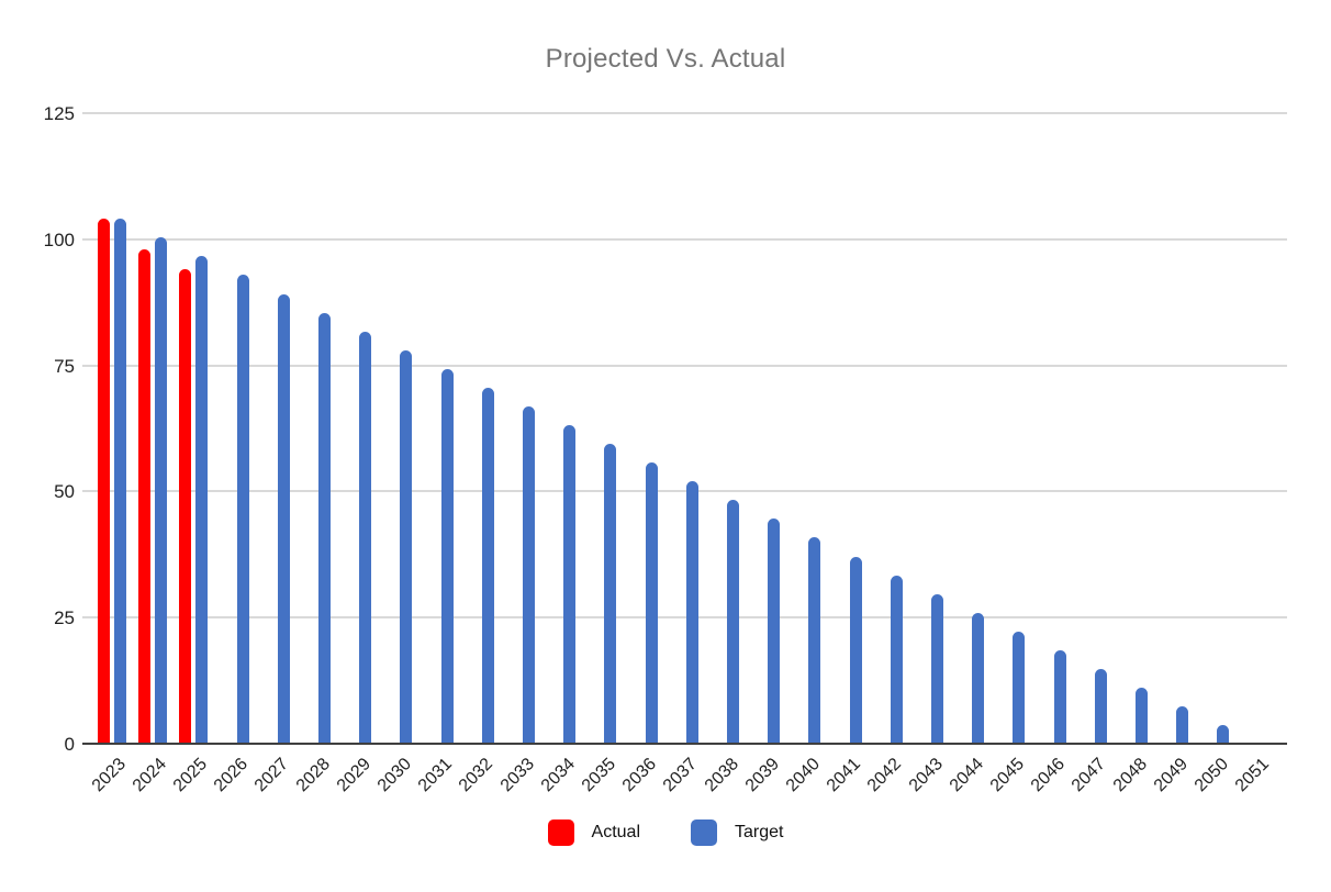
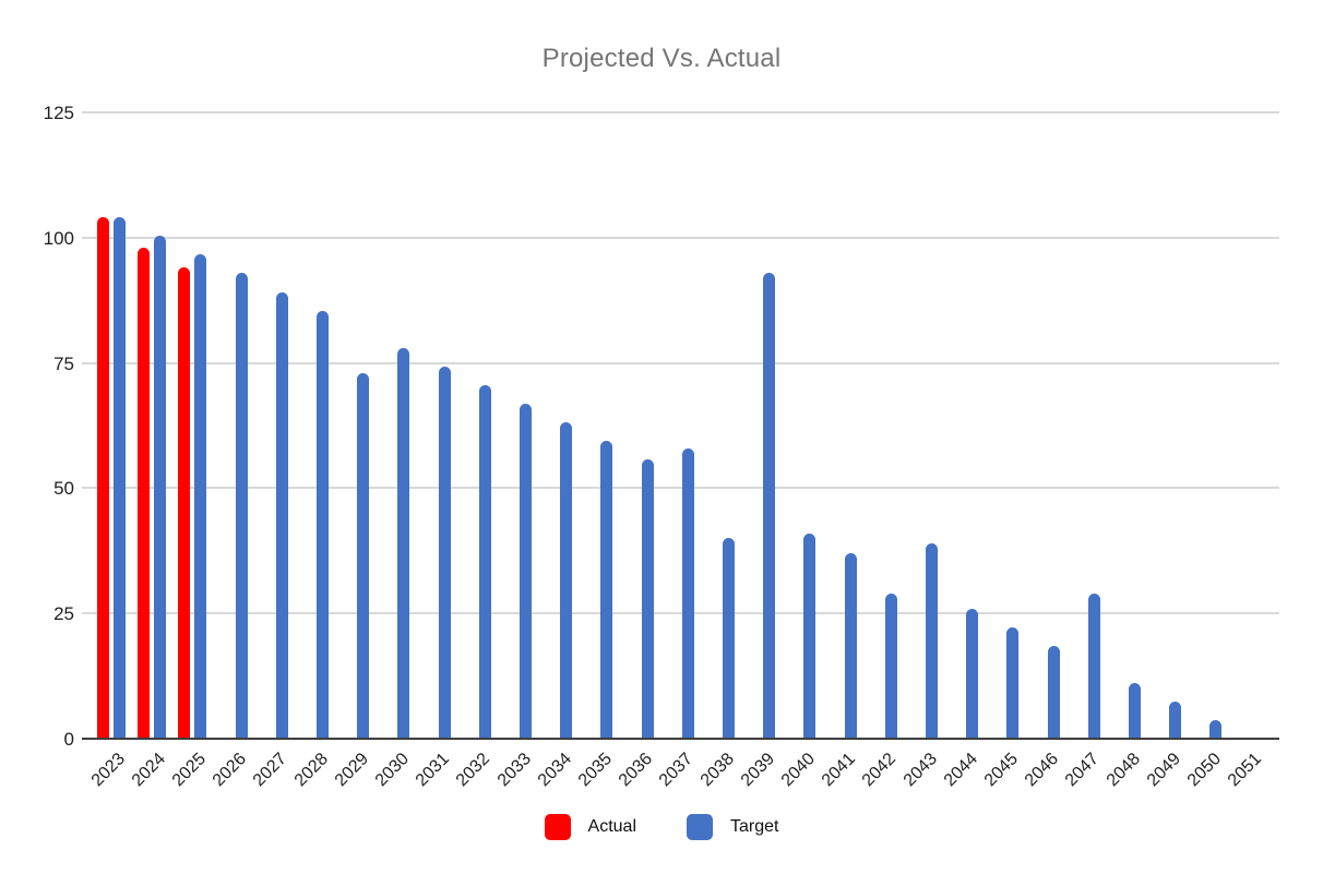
Target/2029: 82 -> 73
Target/2037: 52 -> 58
Target/2038: 48 -> 40
Target/2039: 45 -> 93
Target/2042: 33 -> 29
Target/2043: 30 -> 39
Target/2047: 15 -> 29
